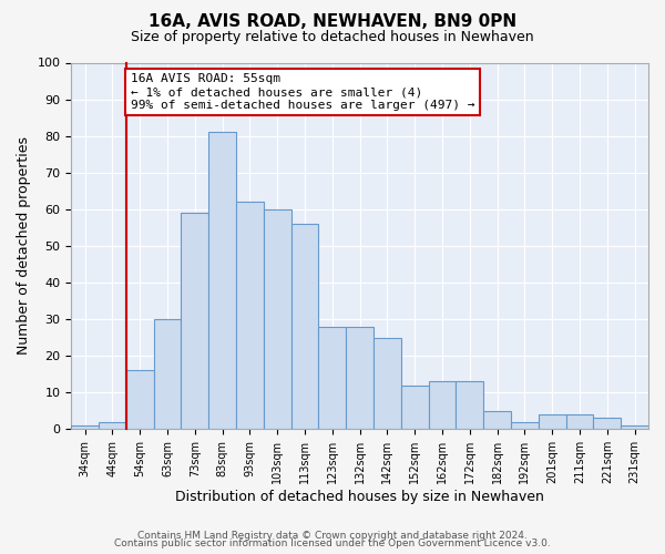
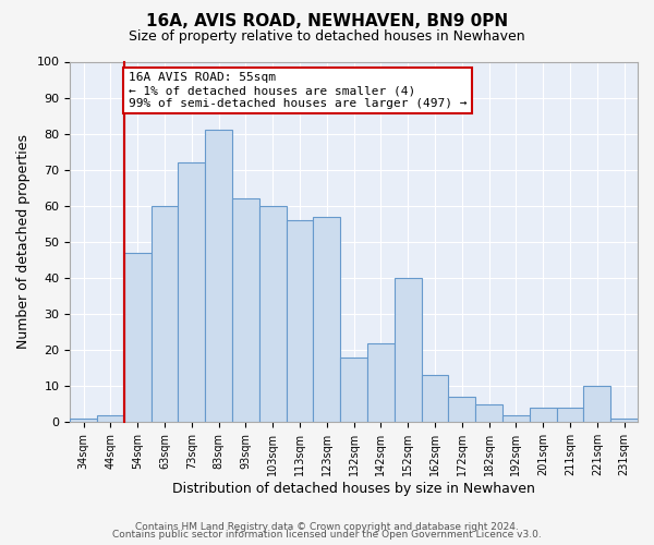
54sqm: 16 -> 47
63sqm: 30 -> 60
73sqm: 59 -> 72
123sqm: 28 -> 57
132sqm: 28 -> 18
142sqm: 25 -> 22
152sqm: 12 -> 40
172sqm: 13 -> 7
221sqm: 3 -> 10
